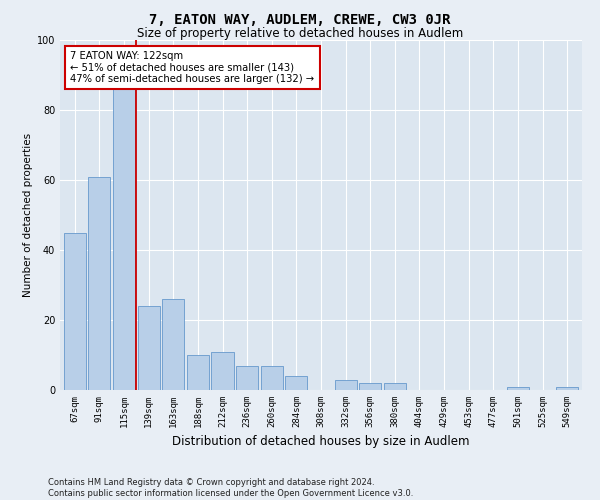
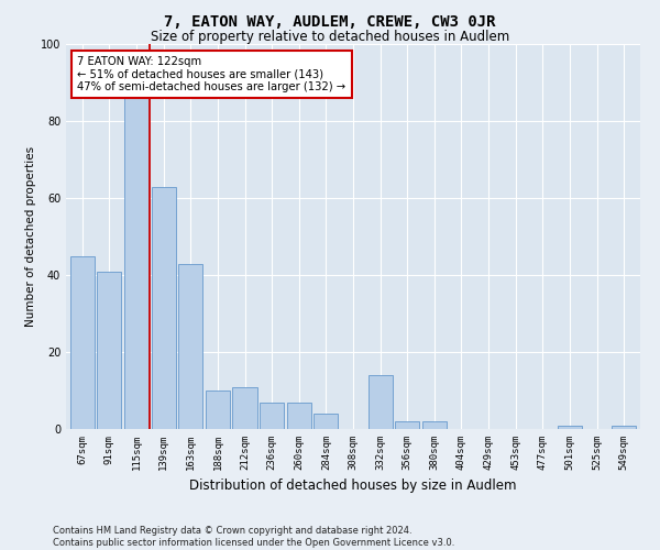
91sqm: 61 -> 41
139sqm: 24 -> 63
163sqm: 26 -> 43
332sqm: 3 -> 14
